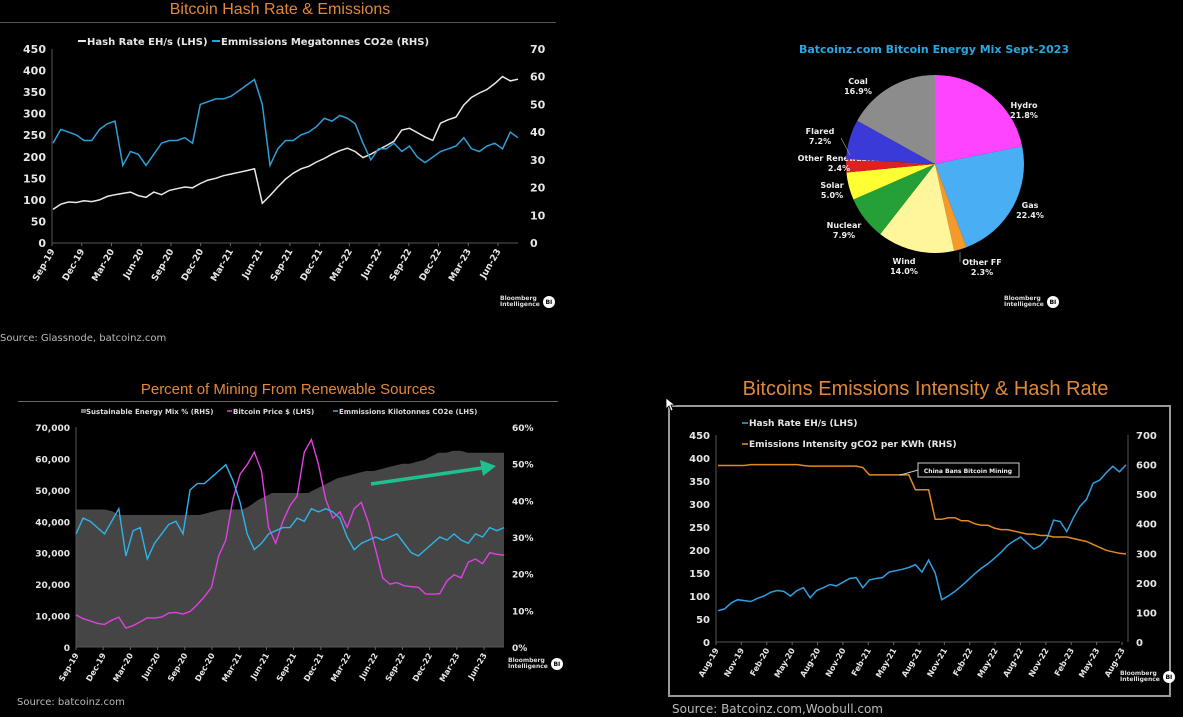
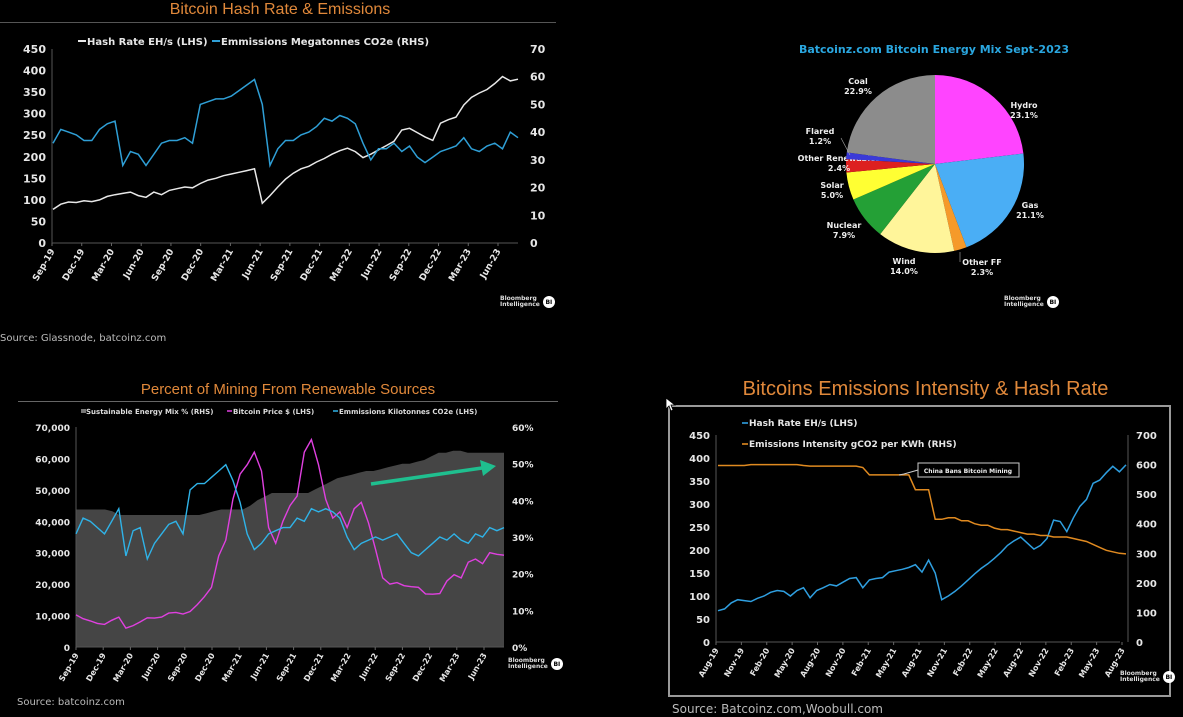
Batcoinz.com Bitcoin Energy Mix Sept-2023/Hydro: 21.8% -> 23.1%
Batcoinz.com Bitcoin Energy Mix Sept-2023/Gas: 22.4% -> 21.1%
Batcoinz.com Bitcoin Energy Mix Sept-2023/Flared: 7.2% -> 1.2%
Batcoinz.com Bitcoin Energy Mix Sept-2023/Coal: 16.9% -> 22.9%
